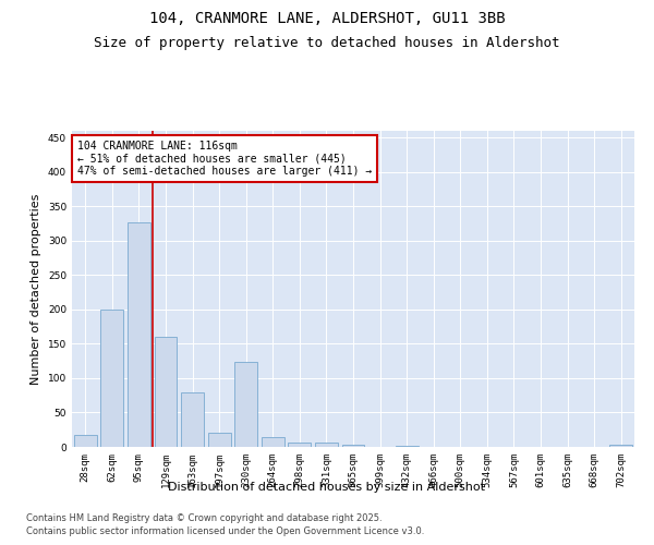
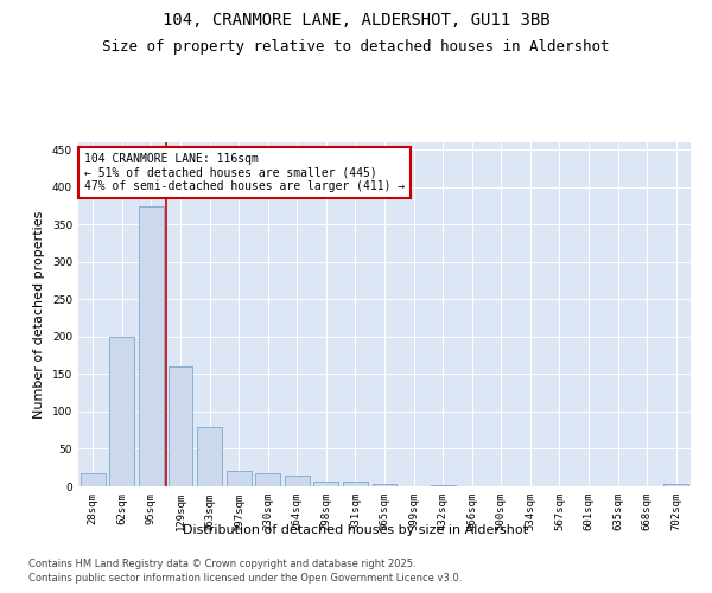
95sqm: 326 -> 375
230sqm: 124 -> 18
